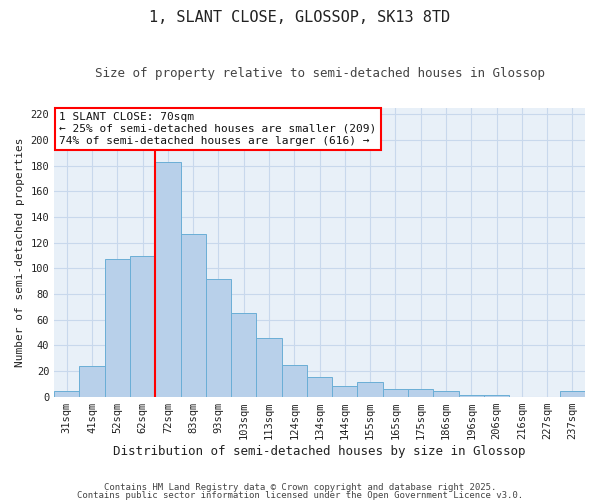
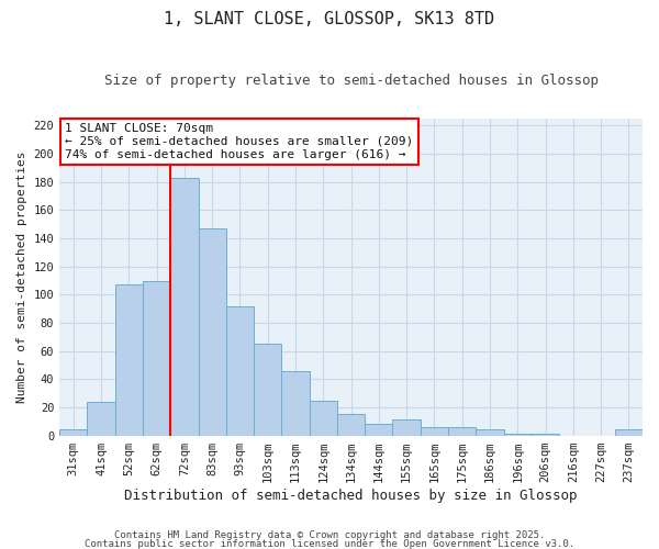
83sqm: 127 -> 147
